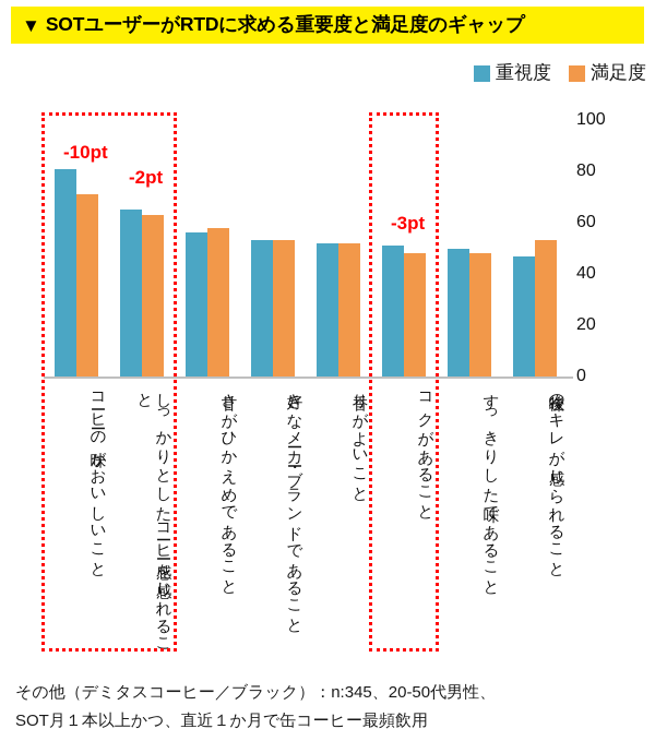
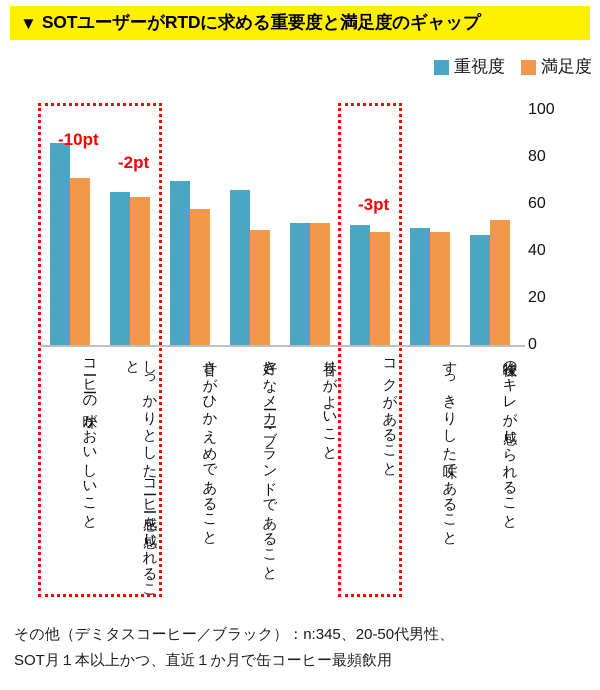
重視度/コーヒーの味がおいしいこと: 81 -> 86
重視度/甘さがひかえめであること: 56 -> 70
重視度/好きなメーカー・ブランドであること: 53 -> 66
満足度/好きなメーカー・ブランドであること: 53 -> 49
